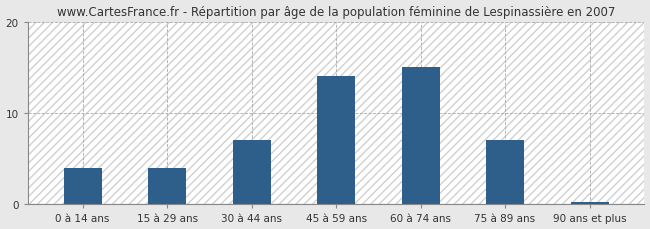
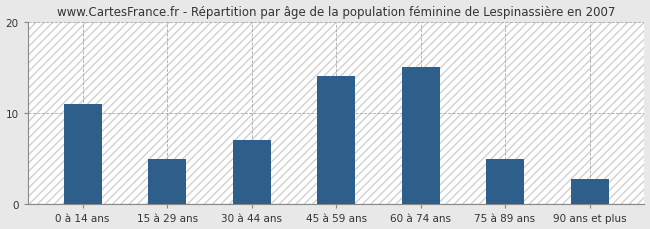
0 à 14 ans: 4.0 -> 11.0
15 à 29 ans: 4.0 -> 5.0
75 à 89 ans: 7.0 -> 5.0
90 ans et plus: 0.3 -> 2.8
